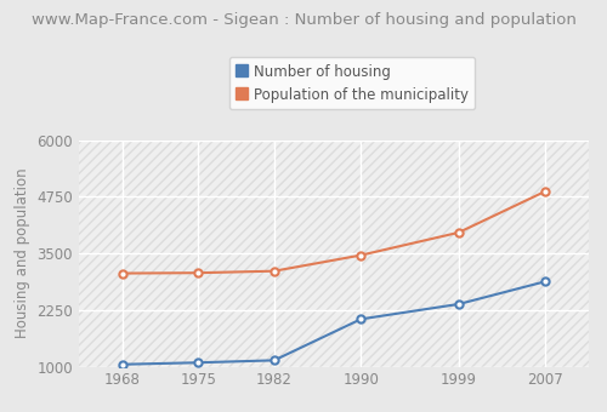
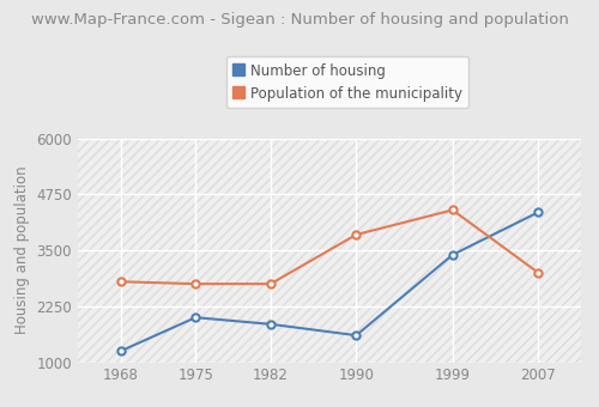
Number of housing/1968: 1050 -> 1250
Population of the municipality/1968: 3060 -> 2800
Number of housing/1975: 1090 -> 2000
Population of the municipality/1975: 3070 -> 2750
Number of housing/1982: 1140 -> 1850
Population of the municipality/1982: 3110 -> 2750
Number of housing/1990: 2050 -> 1600
Population of the municipality/1990: 3460 -> 3850
Number of housing/1999: 2380 -> 3400
Population of the municipality/1999: 3960 -> 4400
Number of housing/2007: 2880 -> 4350
Population of the municipality/2007: 4870 -> 3000
